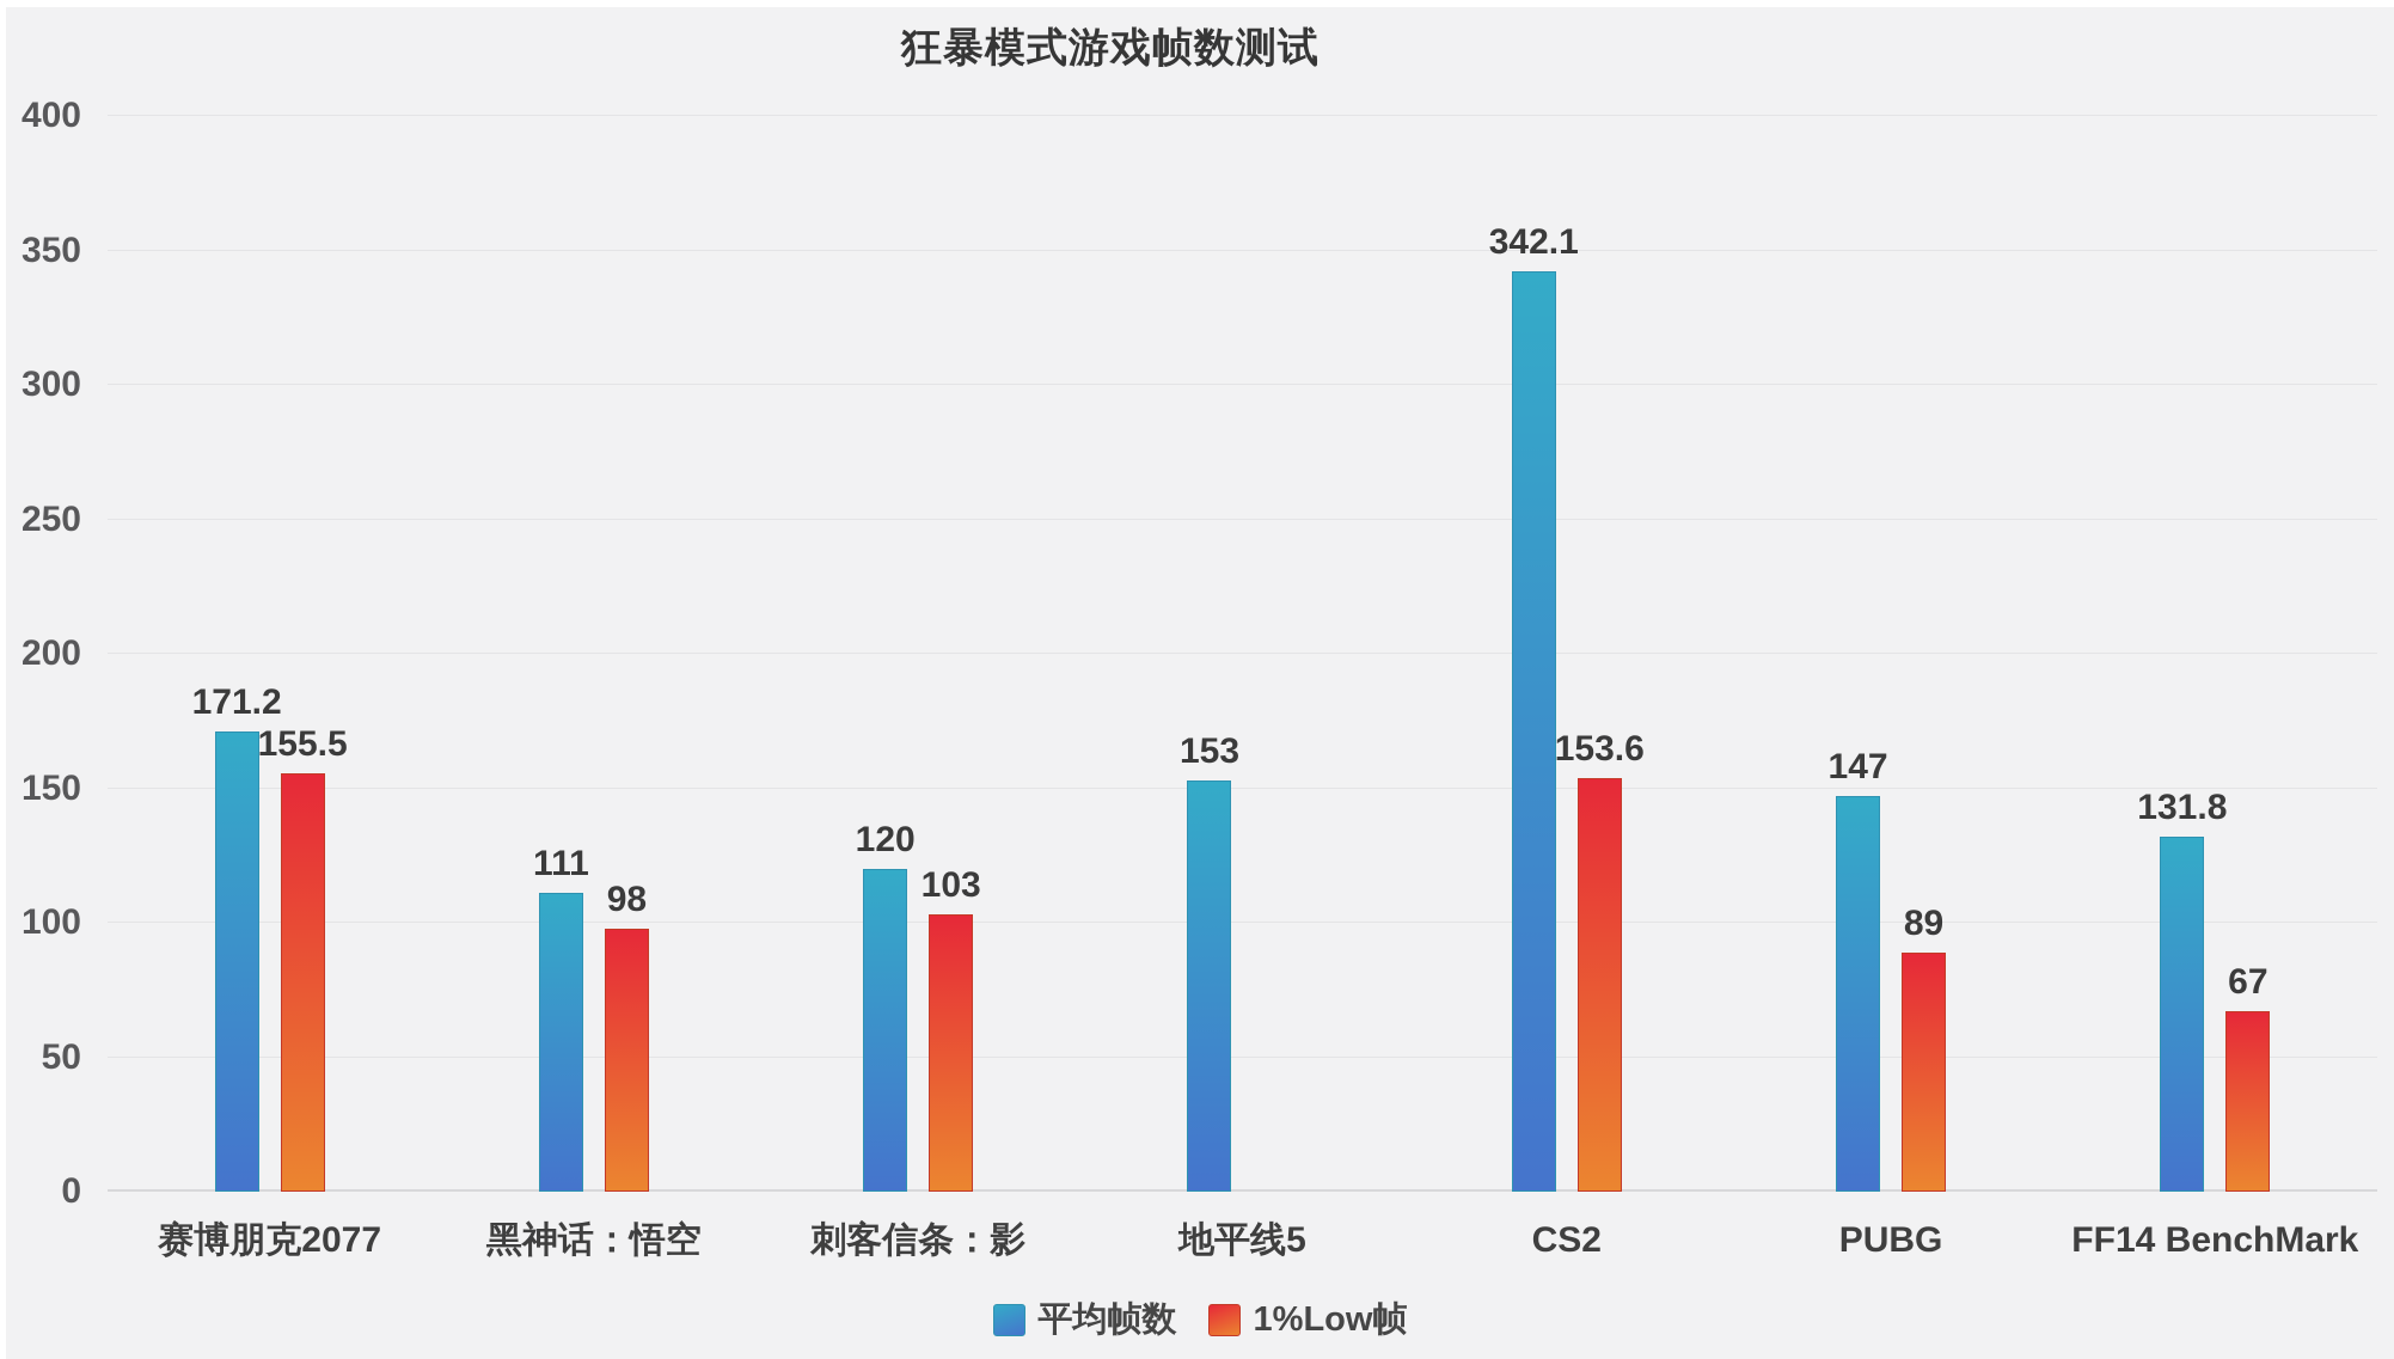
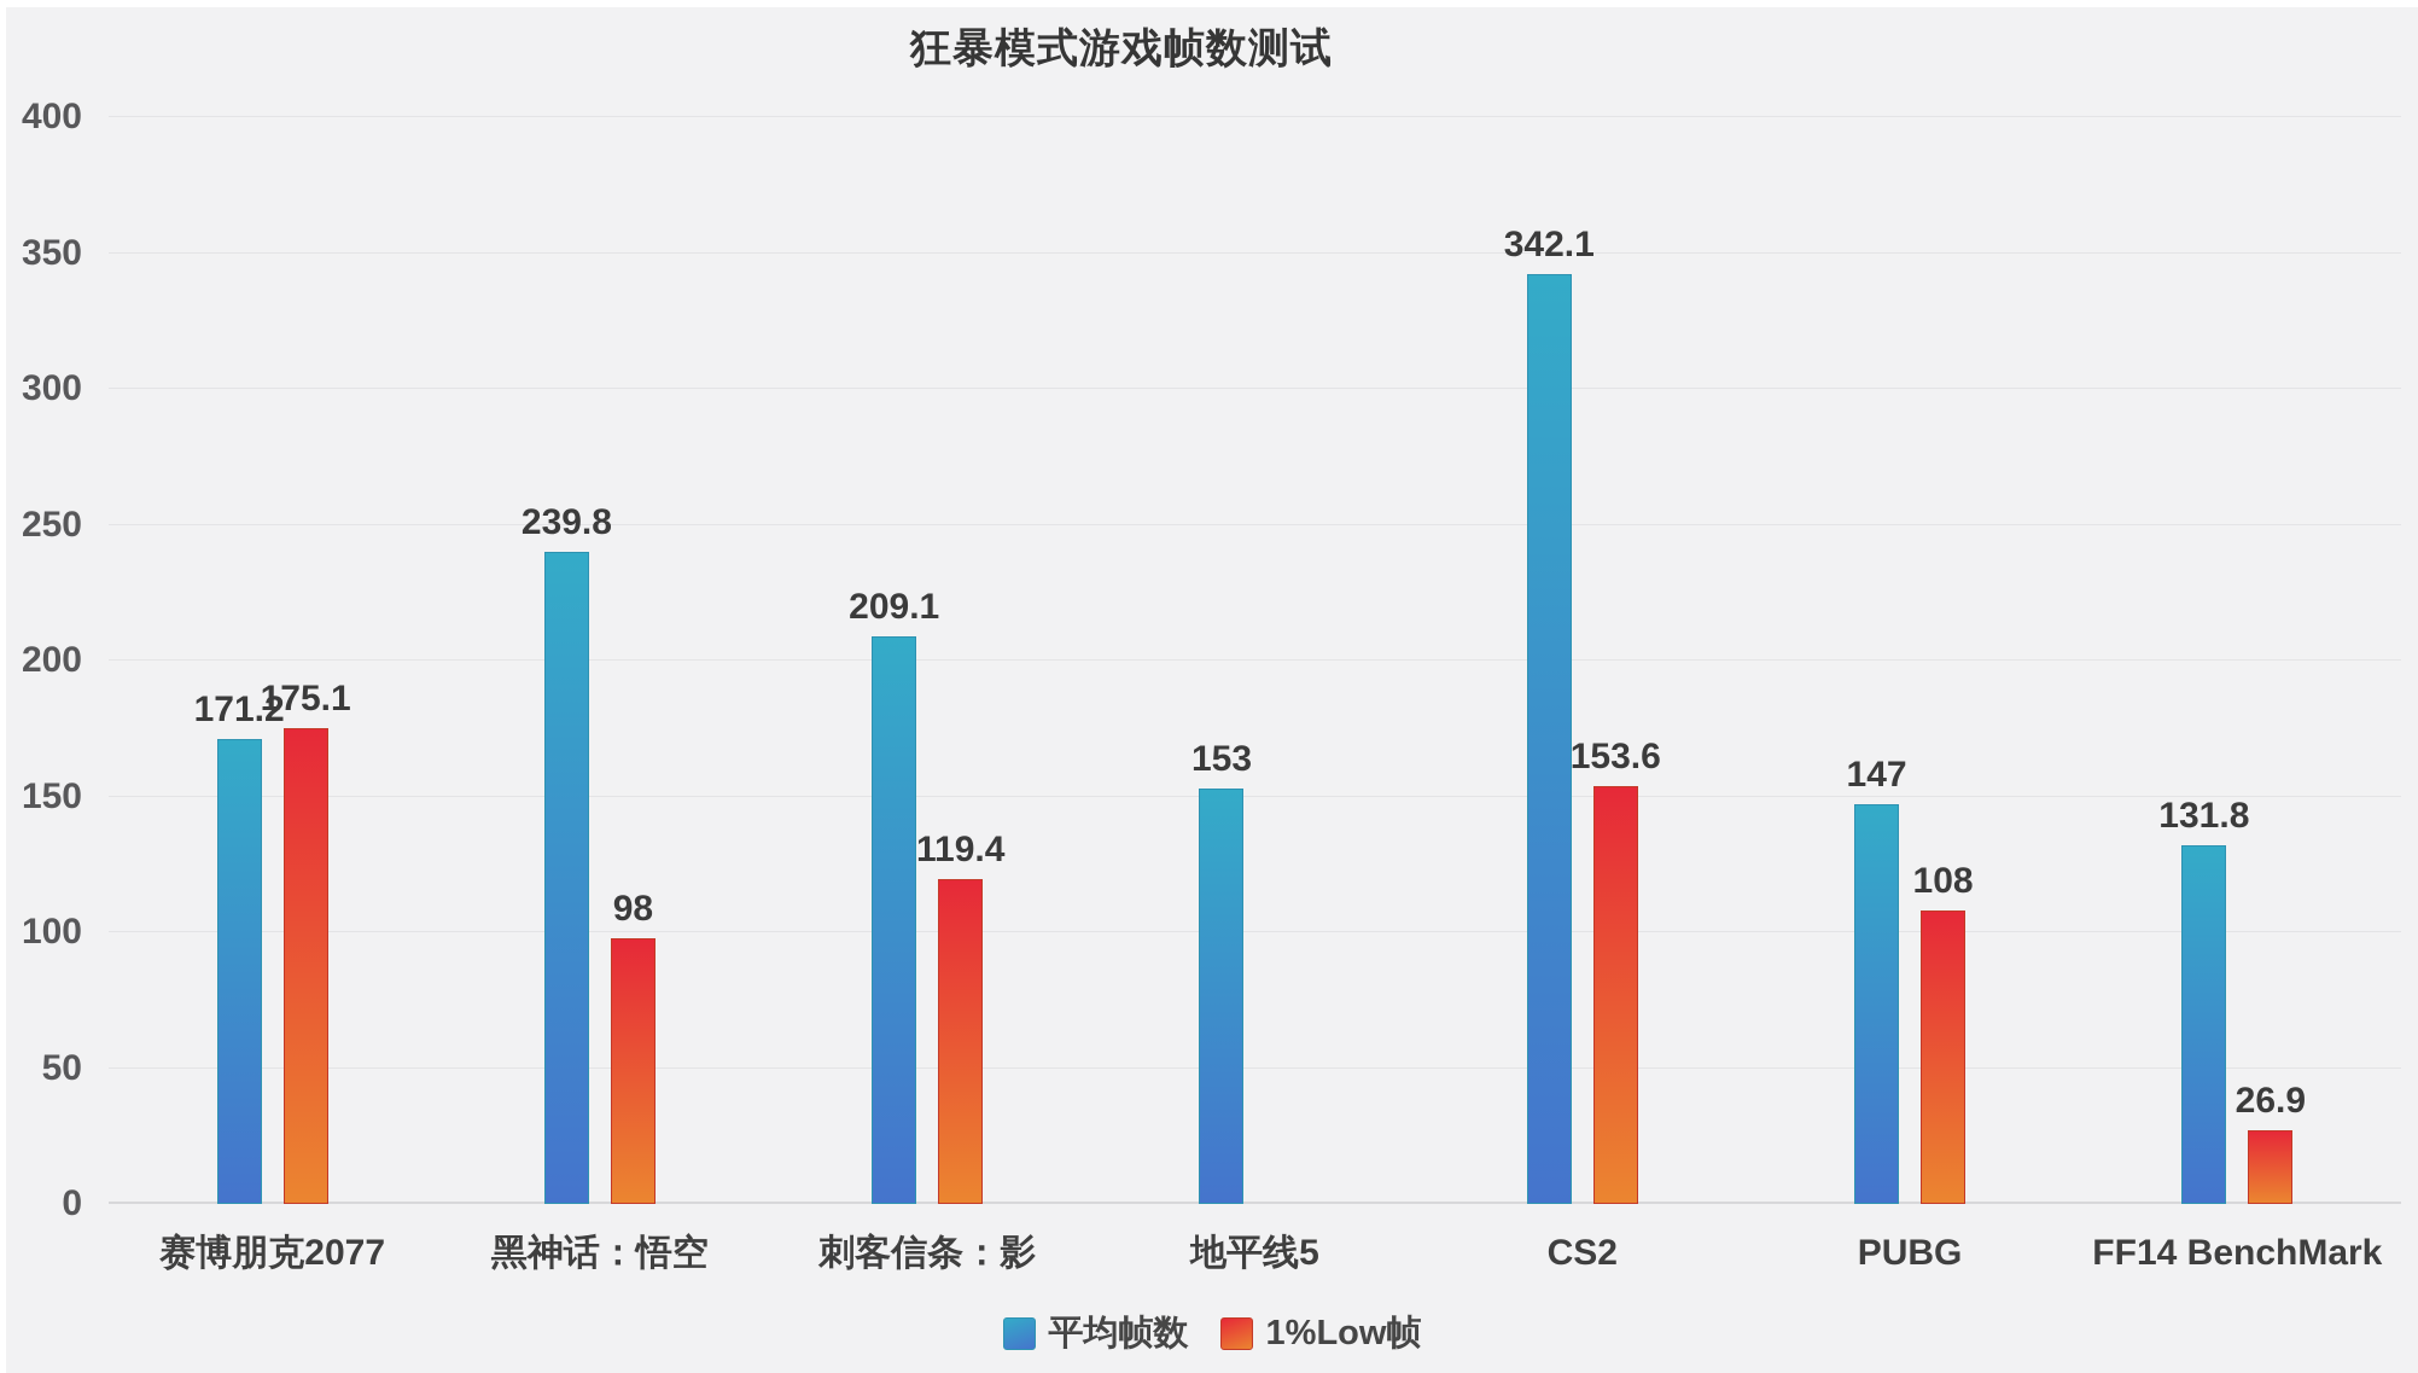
1%Low帧/赛博朋克2077: 155.5 -> 175.1
平均帧数/黑神话：悟空: 111 -> 239.8
平均帧数/刺客信条：影: 120 -> 209.1
1%Low帧/刺客信条：影: 103 -> 119.4
1%Low帧/PUBG: 89 -> 108
1%Low帧/FF14 BenchMark: 67 -> 26.9
